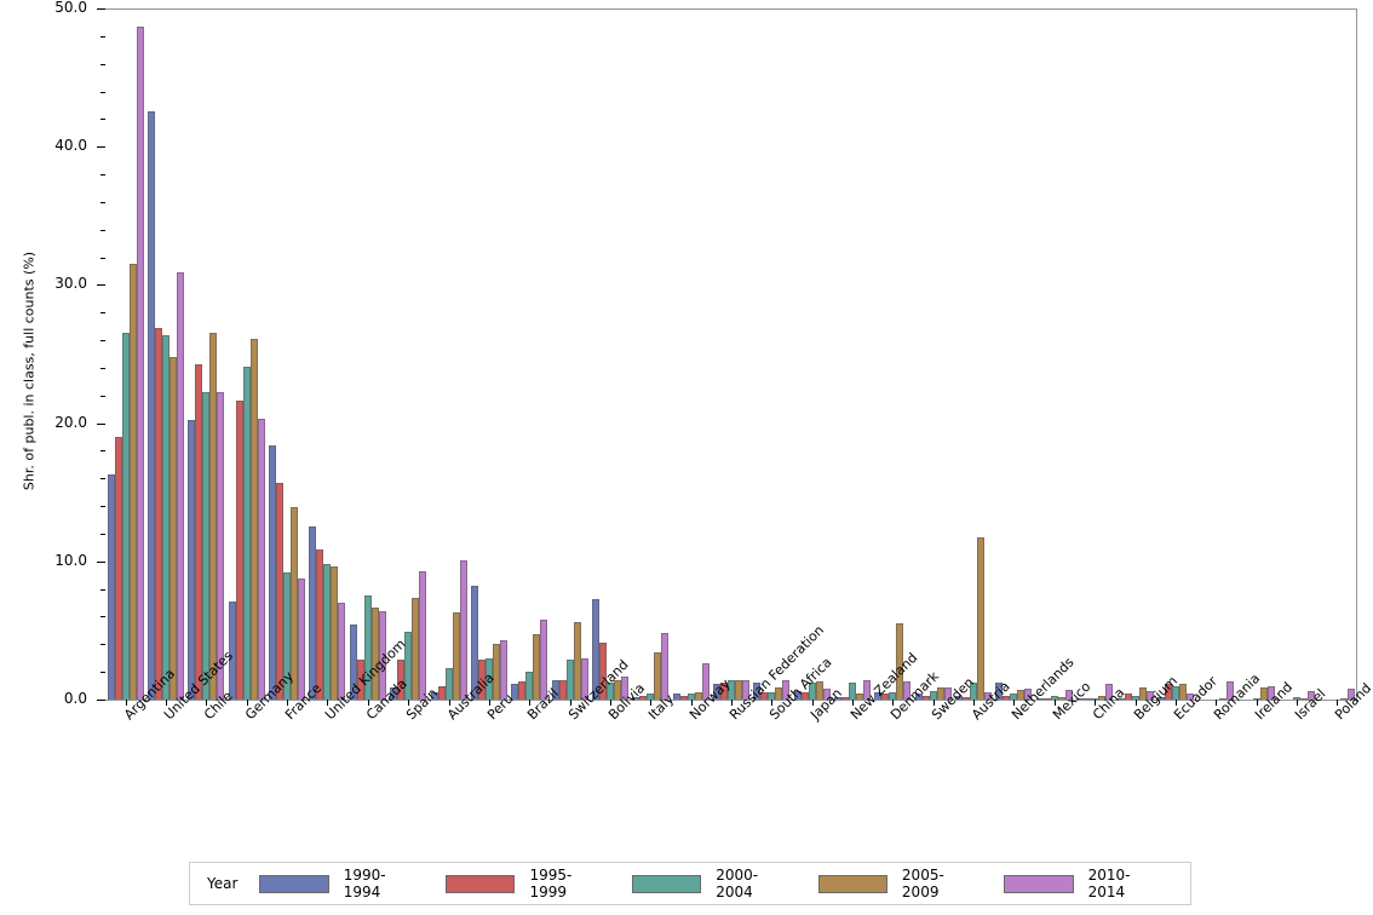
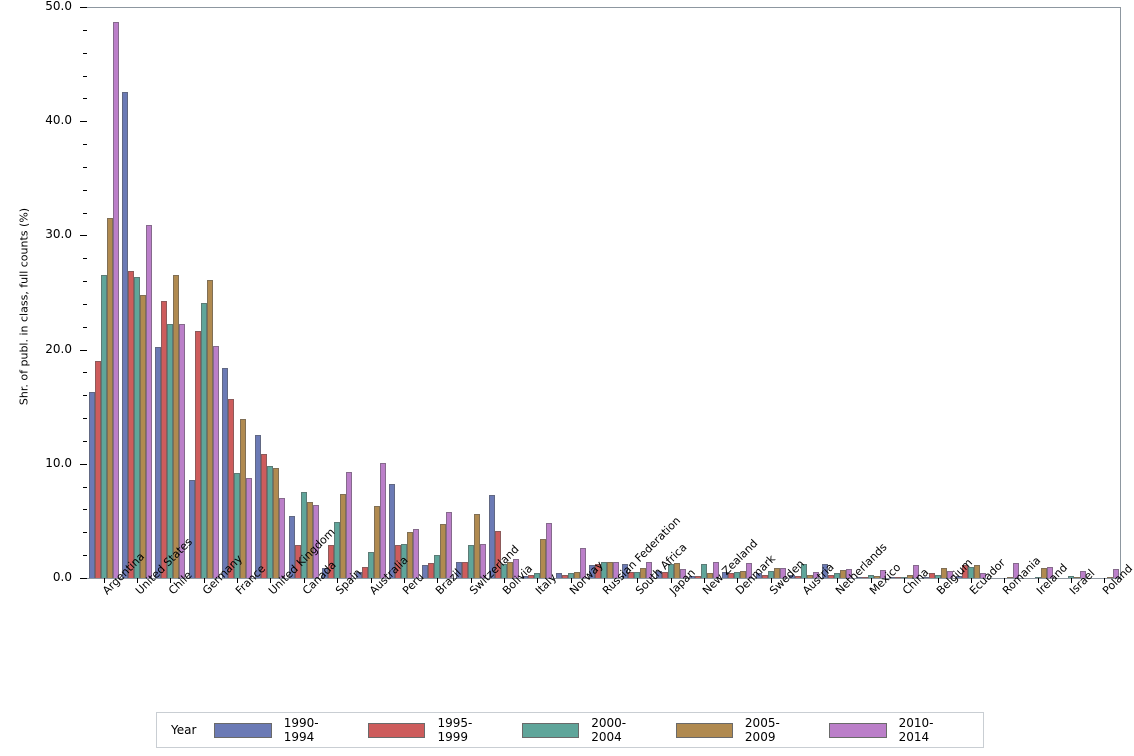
1990-1994/Germany: 7.1 -> 8.6
2005-2009/Denmark: 5.5 -> 0.6
2005-2009/Austria: 11.7 -> 0.3
